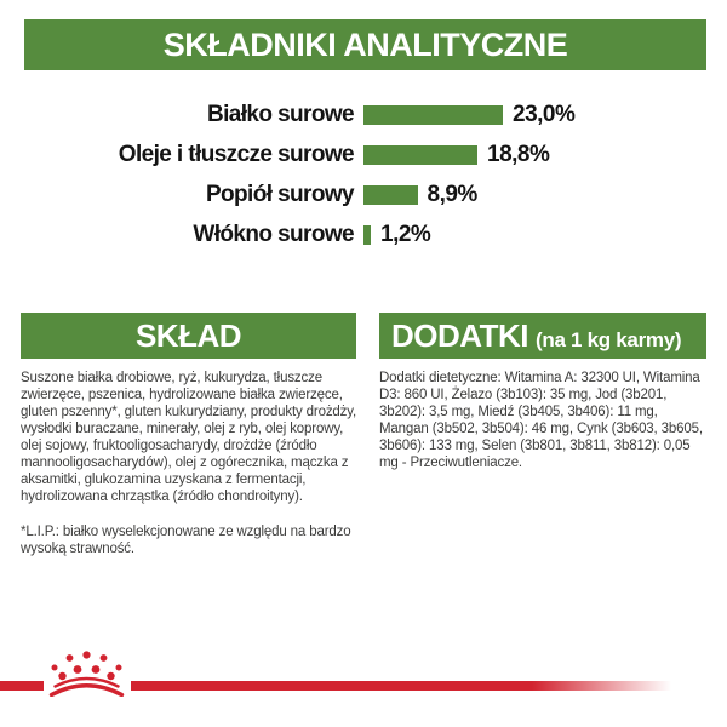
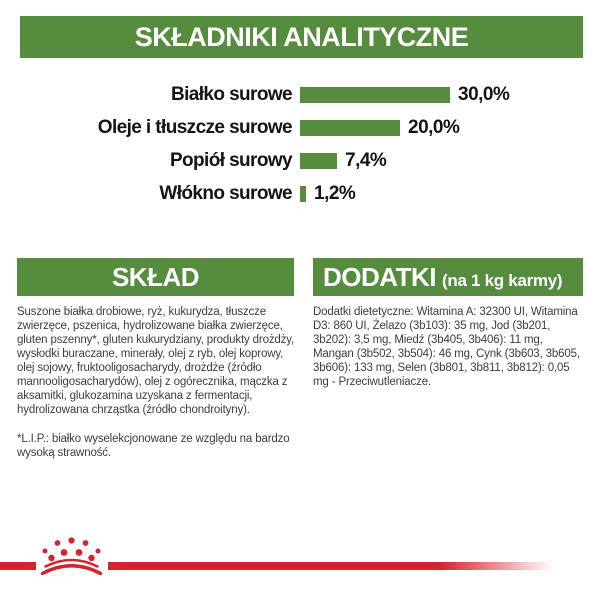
Białko surowe: 23,0% -> 30,0%
Oleje i tłuszcze surowe: 18,8% -> 20,0%
Popiół surowy: 8,9% -> 7,4%
